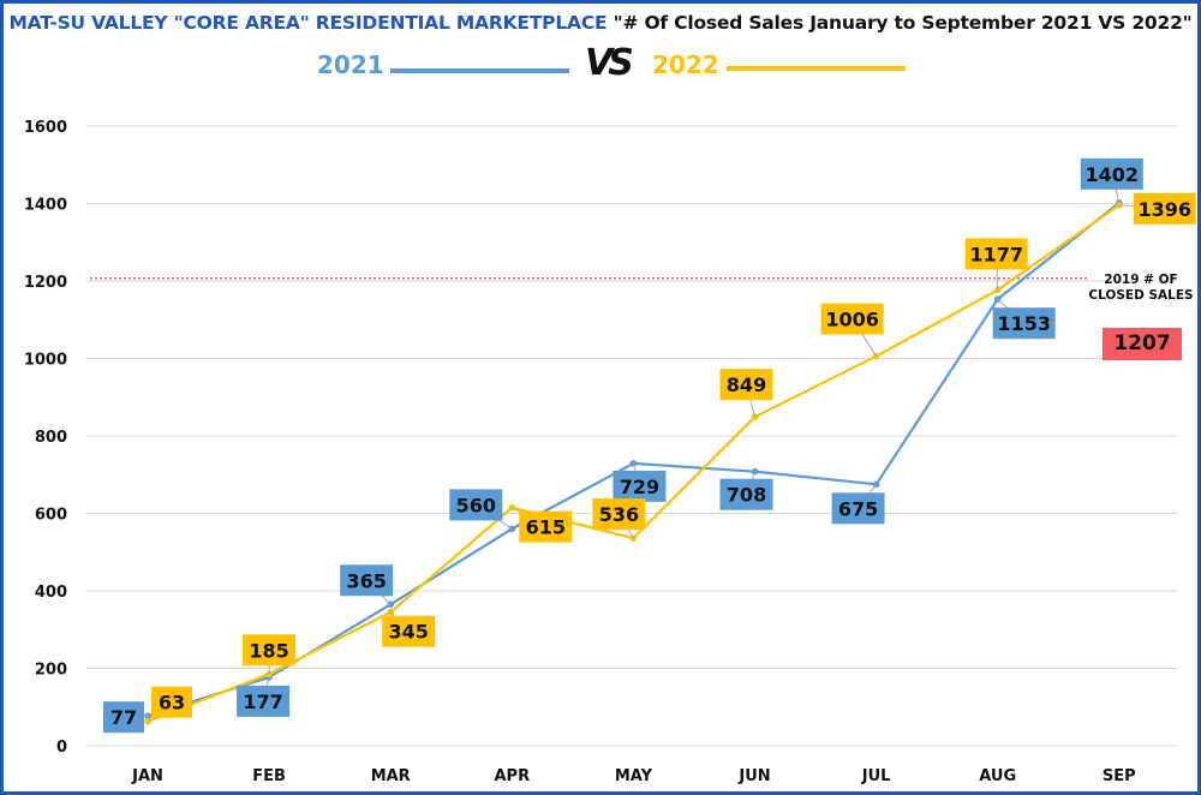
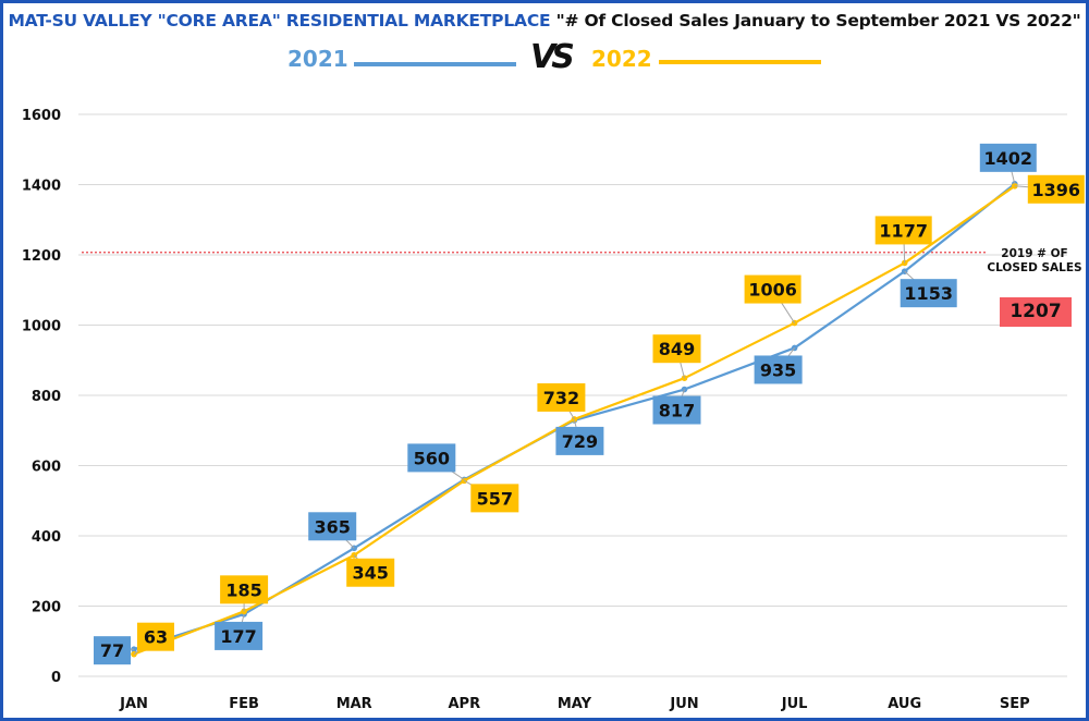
2022/APR: 615 -> 557
2022/MAY: 536 -> 732
2021/JUN: 708 -> 817
2021/JUL: 675 -> 935
